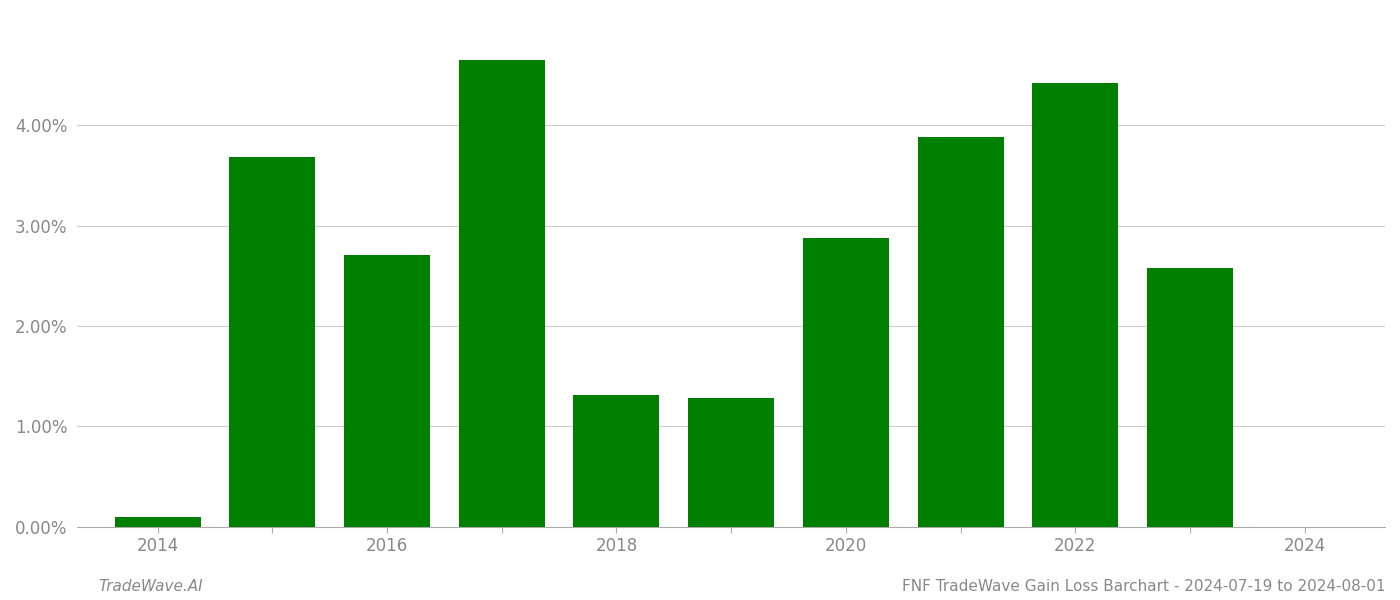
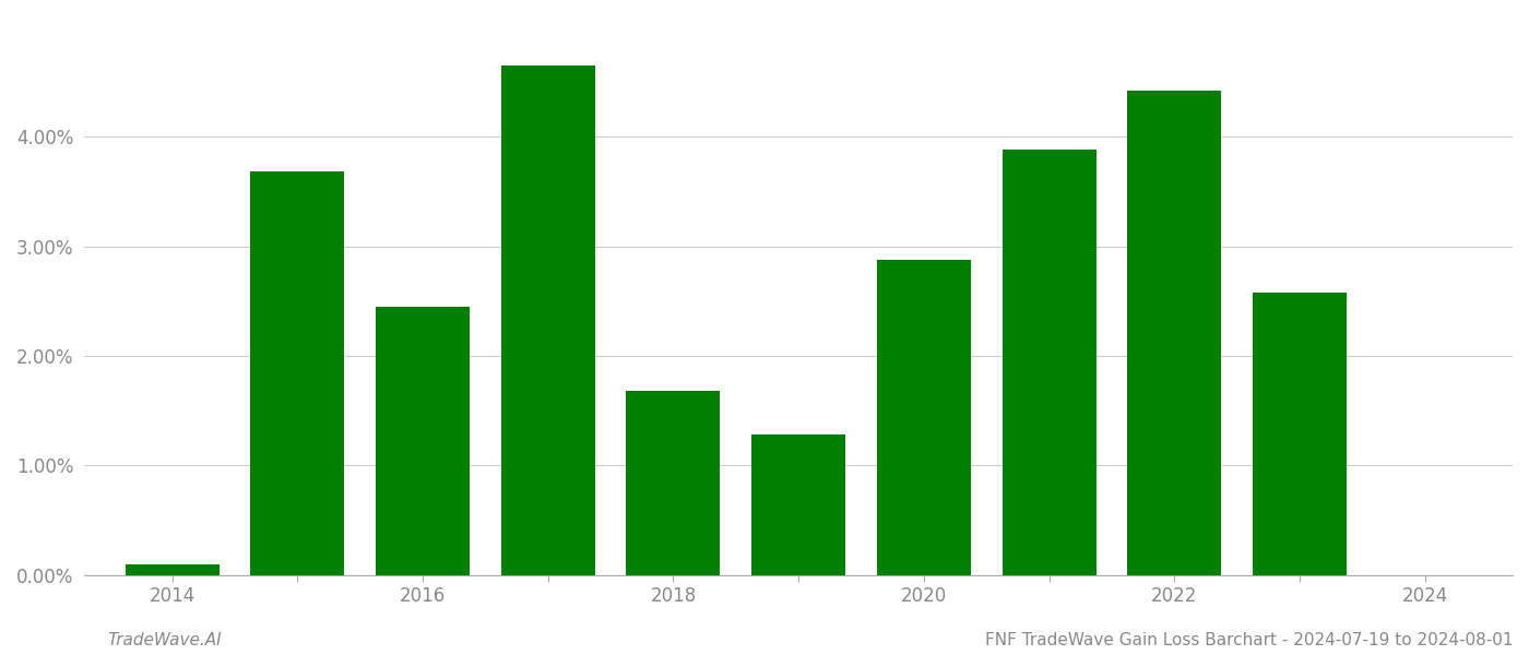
2016: 2.71% -> 2.45%
2018: 1.31% -> 1.68%
